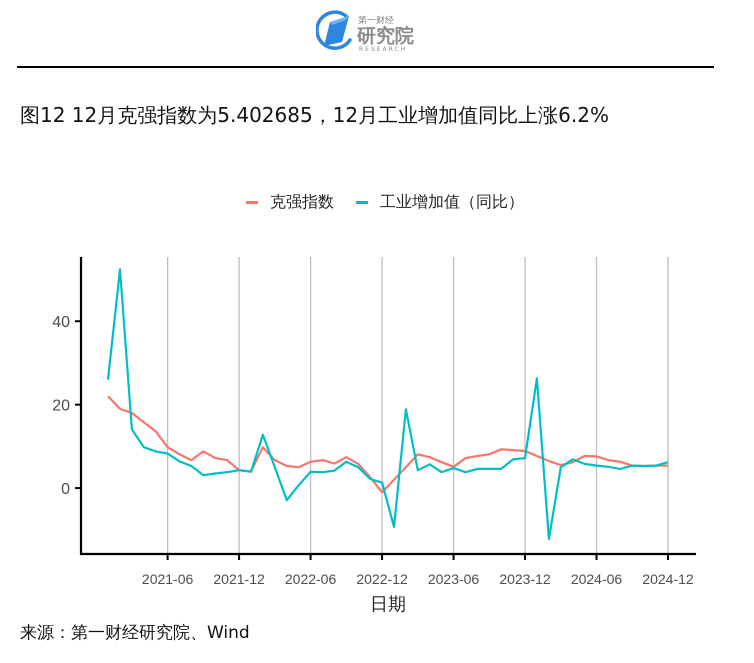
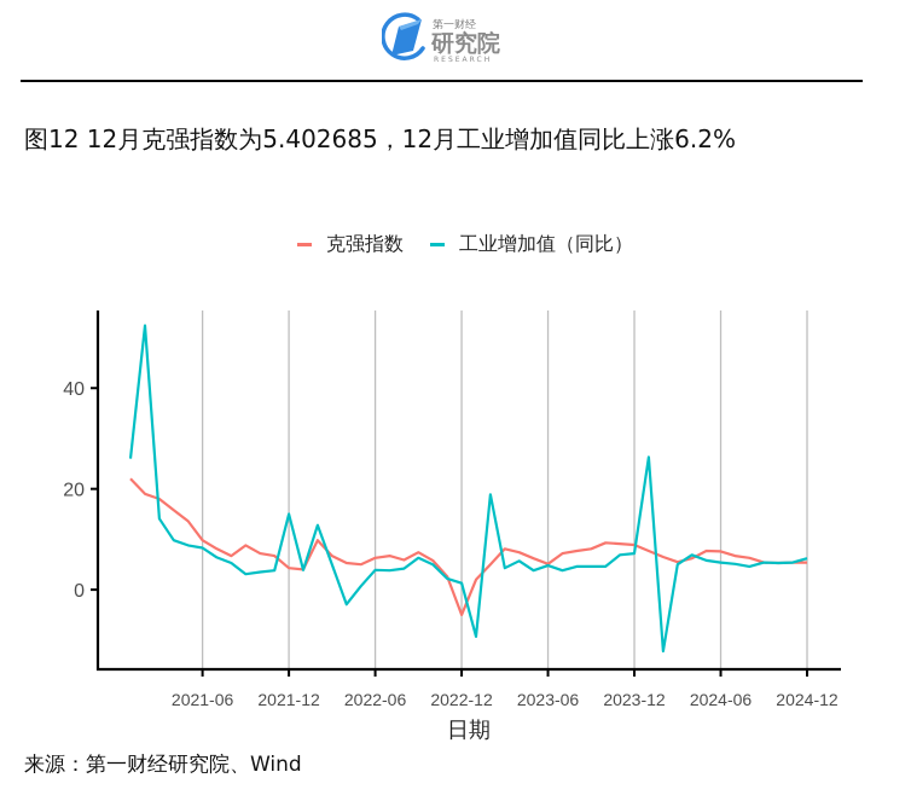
工业增加值（同比）/2021-12: 4 -> 15
克强指数/2022-12: -1 -> -5
